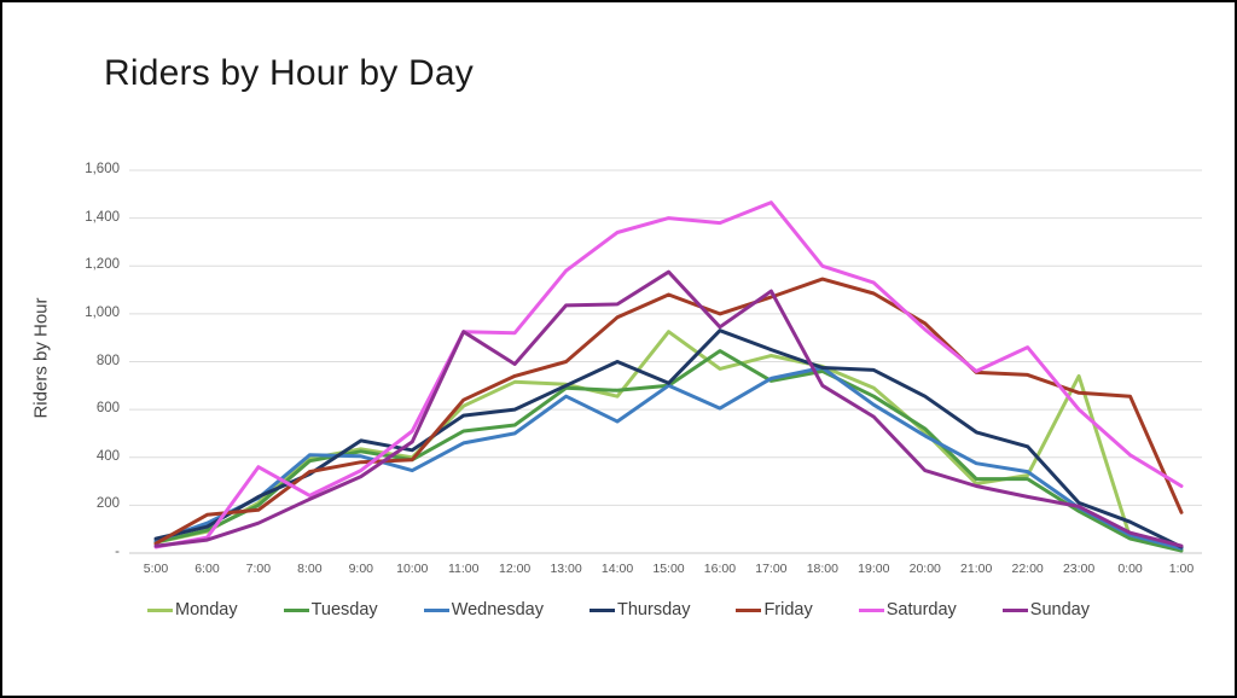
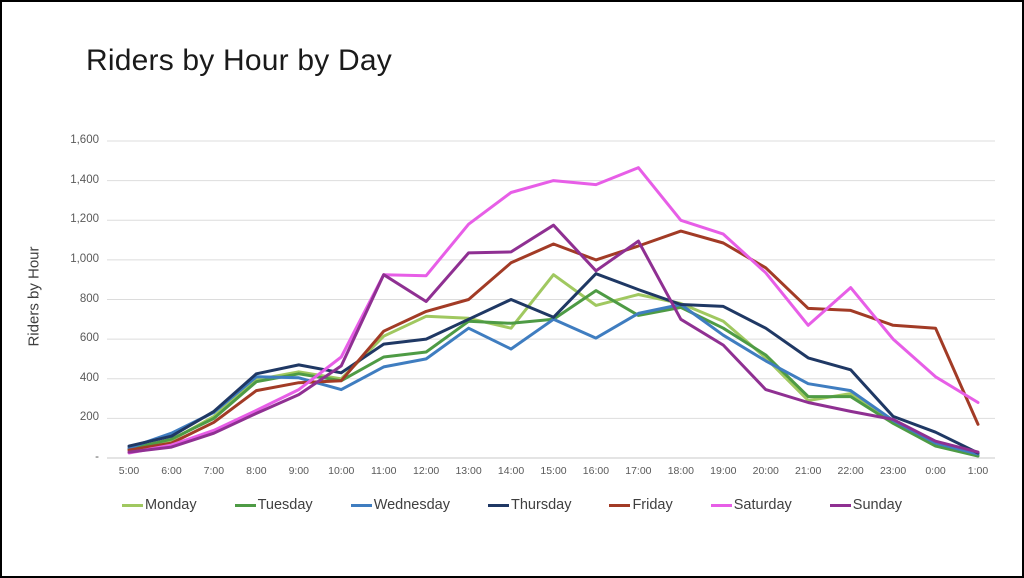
Friday/6:00: 160 -> 80
Saturday/7:00: 360 -> 140
Thursday/8:00: 330 -> 420
Saturday/21:00: 760 -> 670
Monday/23:00: 740 -> 180
